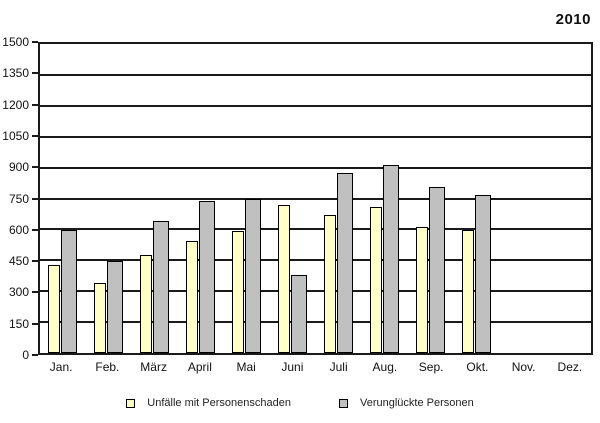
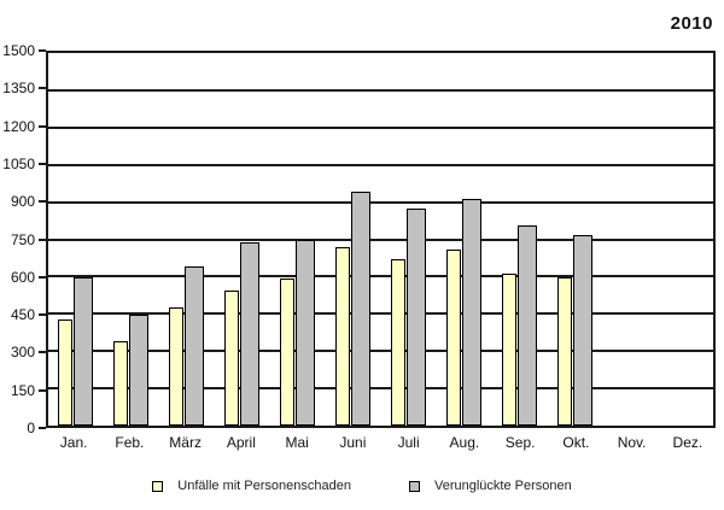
Verunglückte Personen/Juni: 380 -> 940
